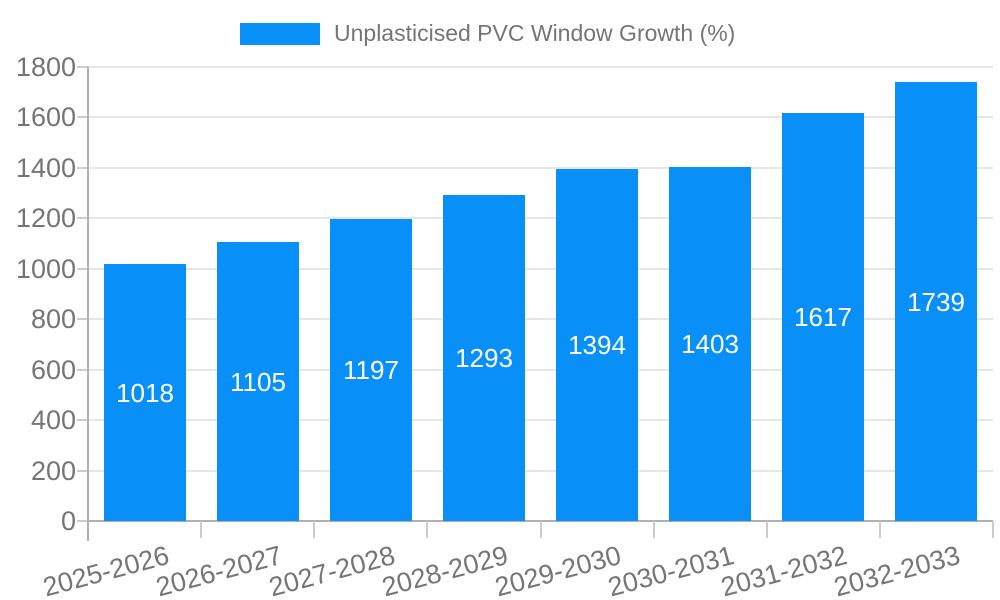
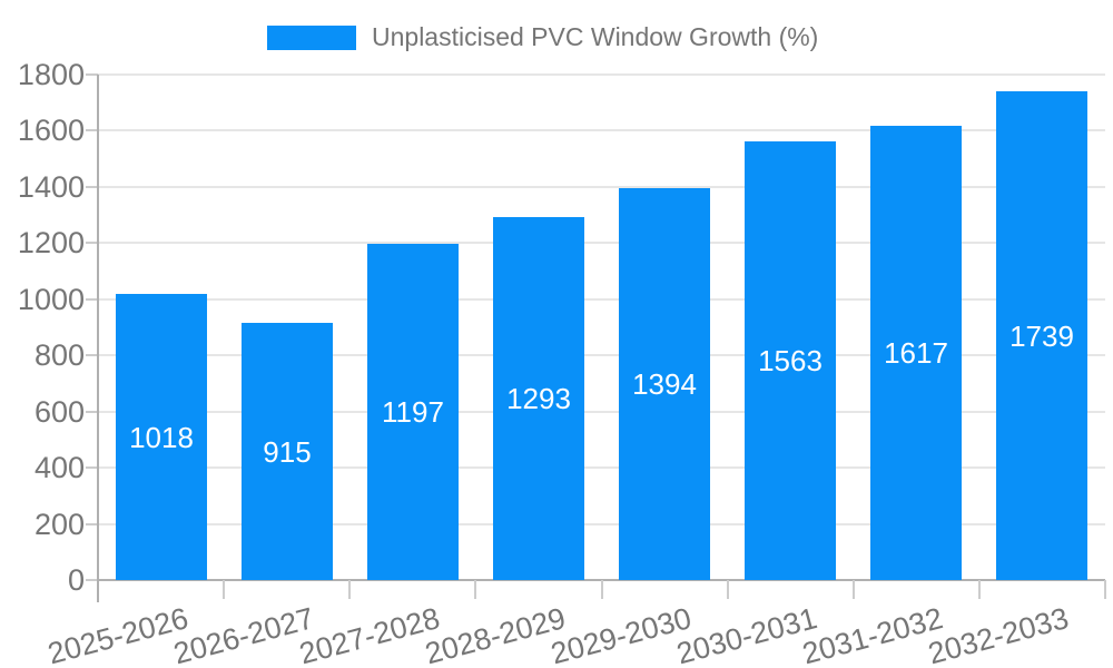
2026-2027: 1105 -> 915
2030-2031: 1403 -> 1563
